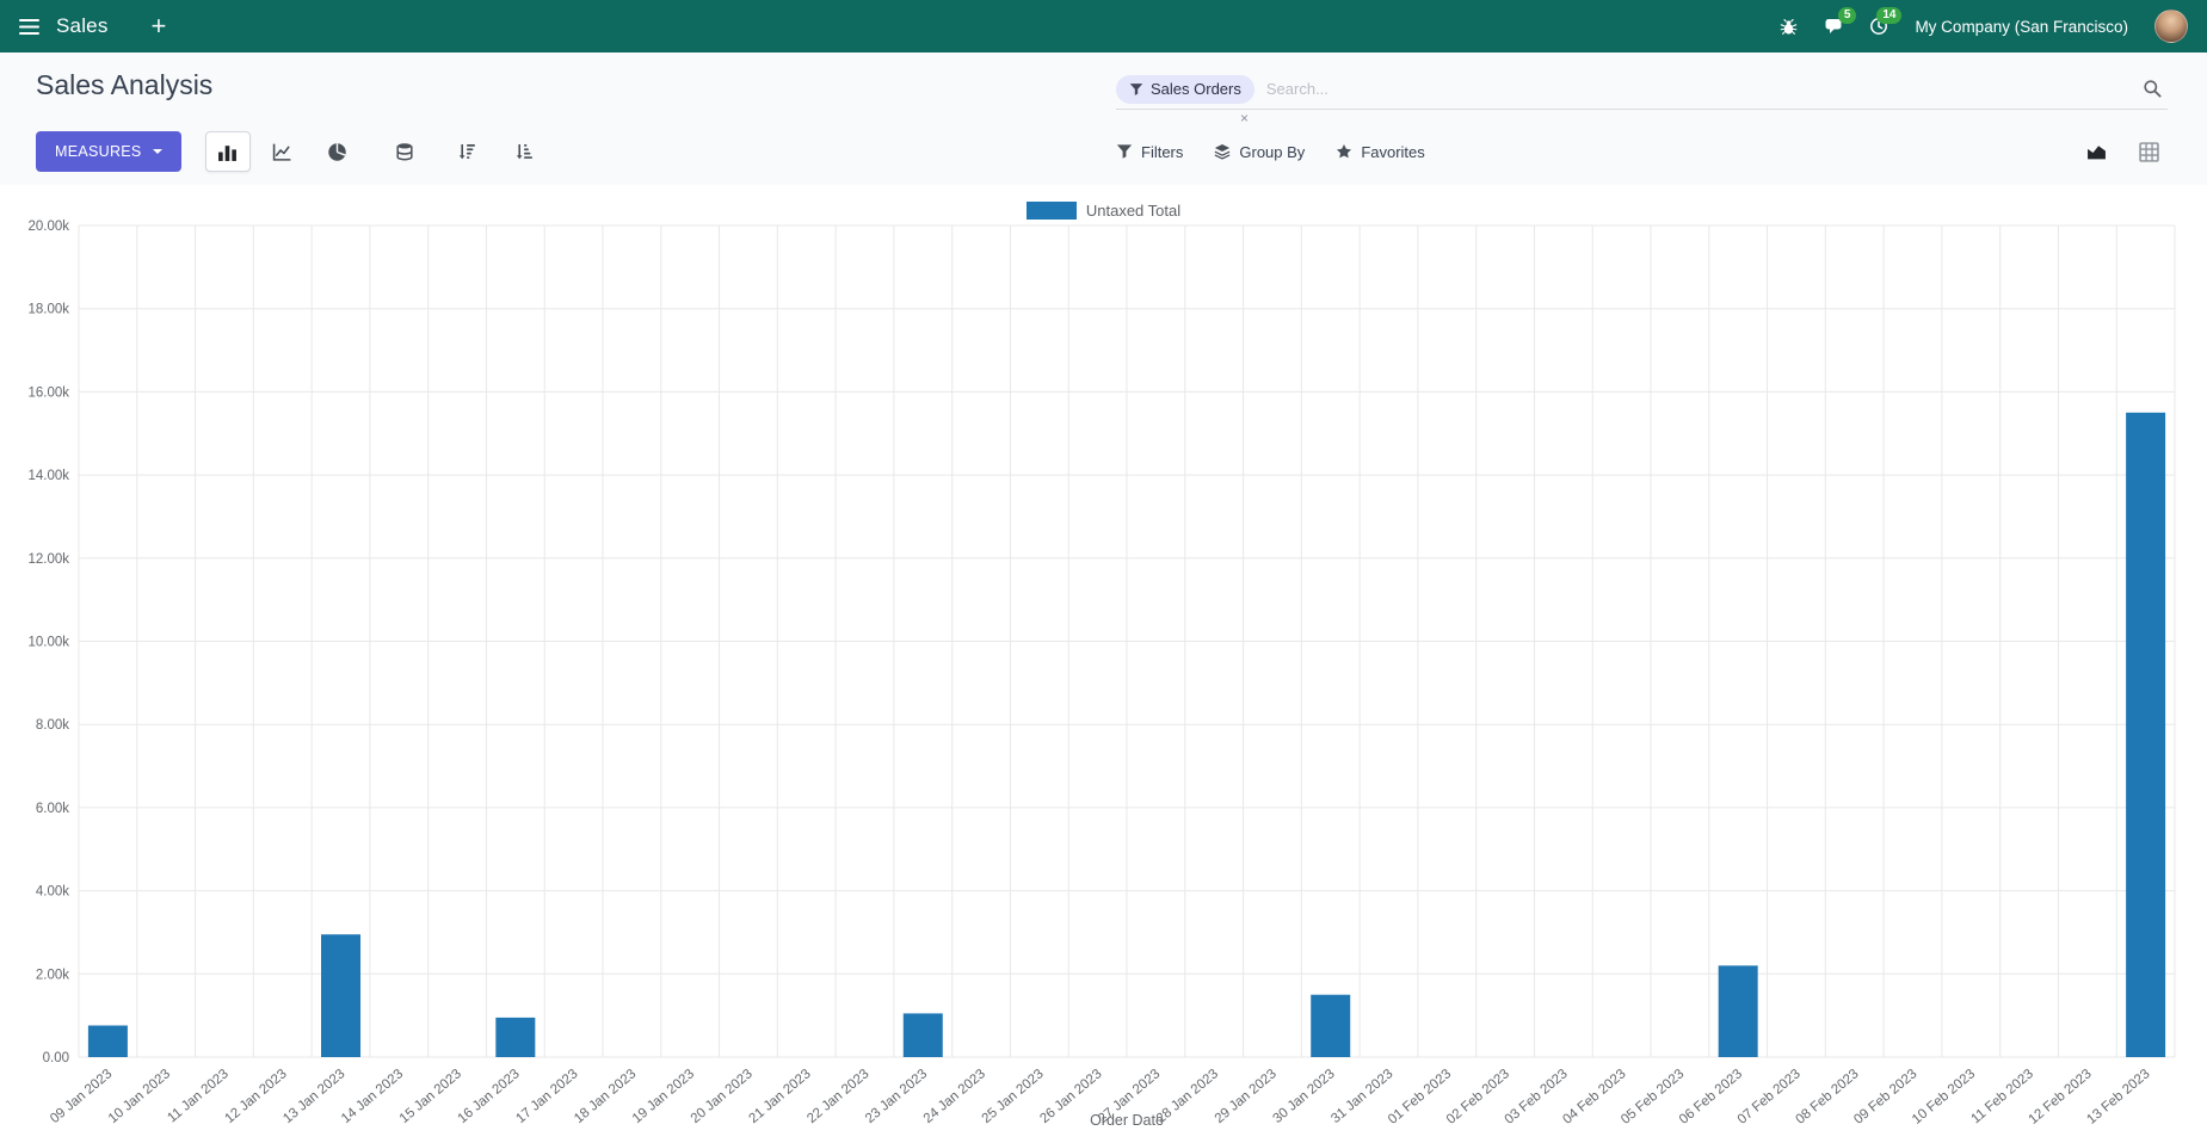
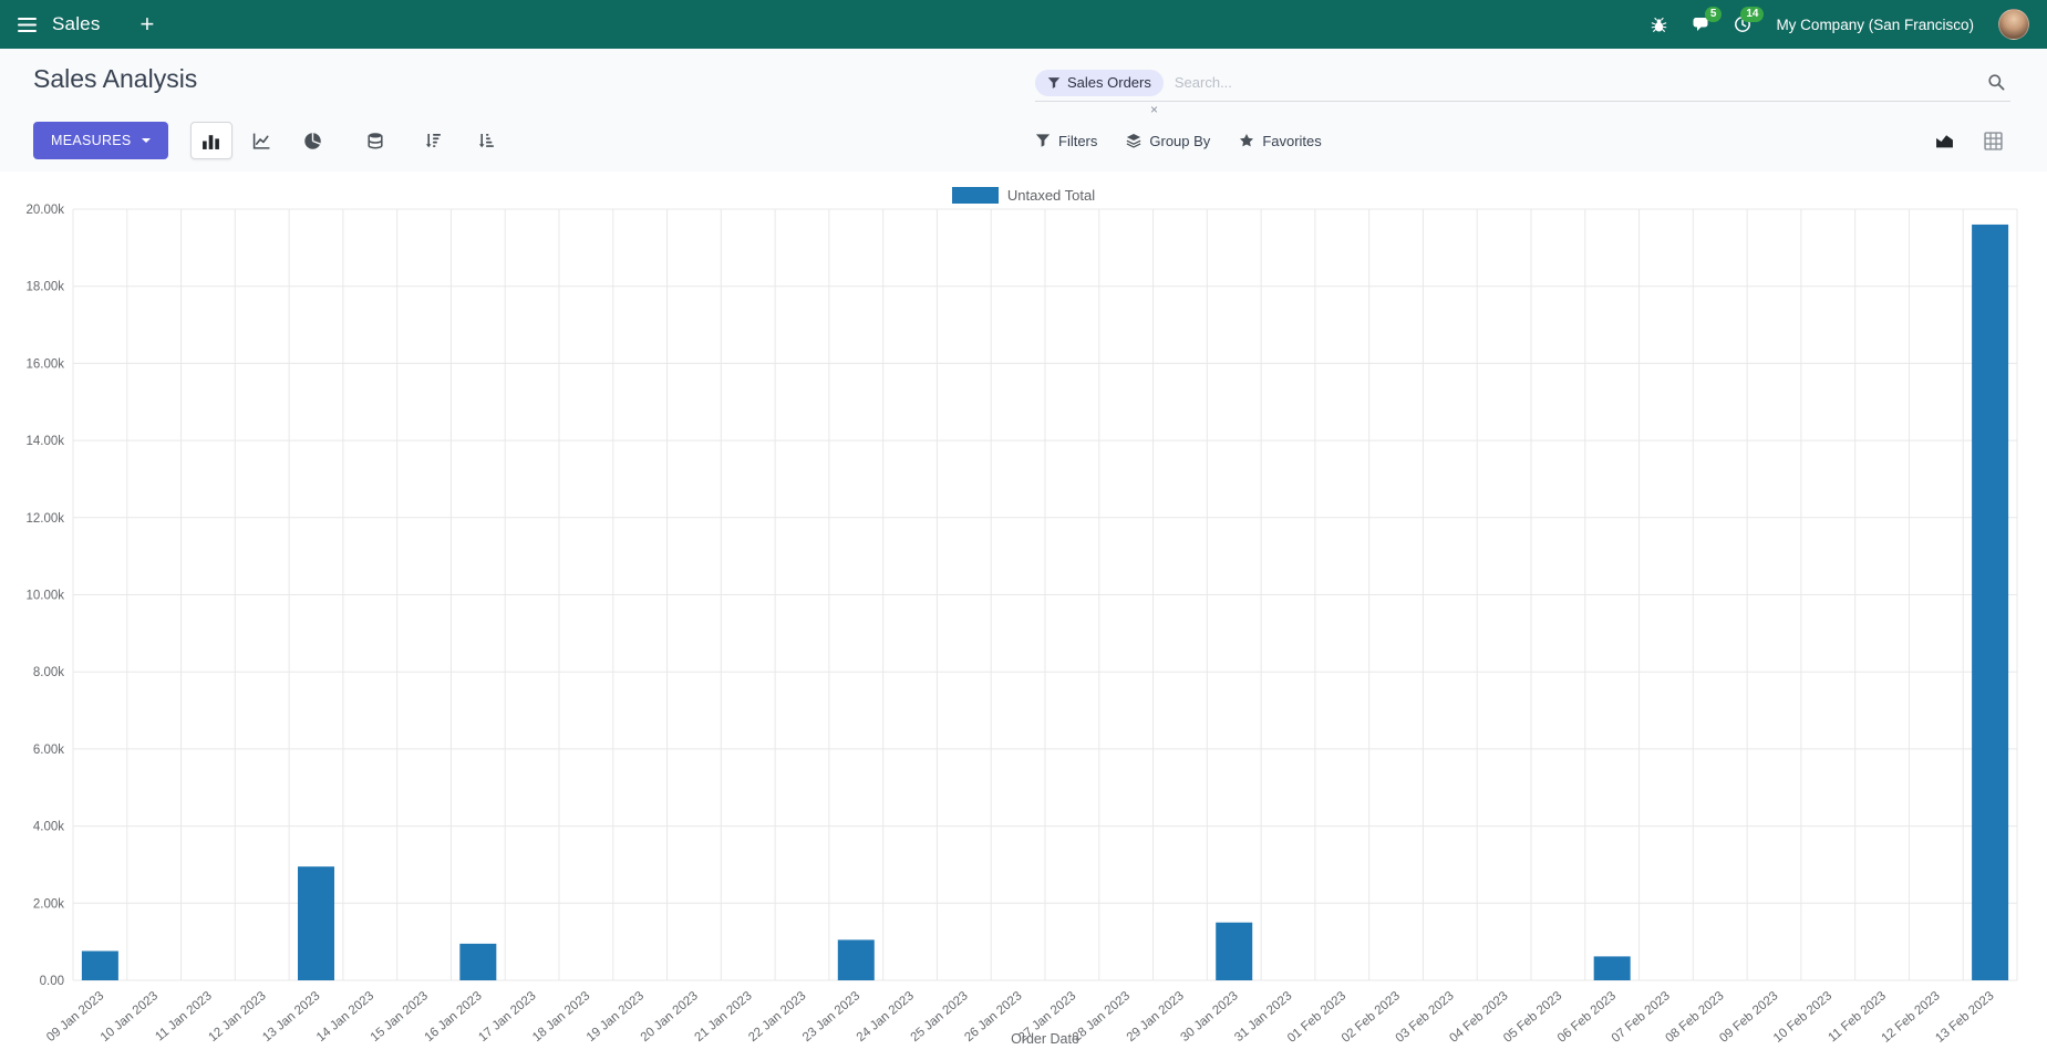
06 Feb 2023: 2.2k -> 0.6k
13 Feb 2023: 15.5k -> 19.6k
